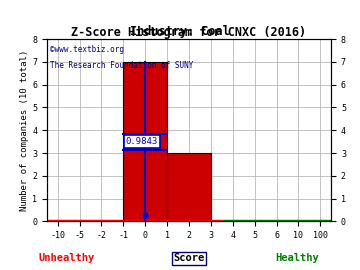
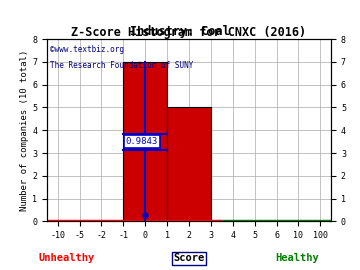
2: 3 -> 5
